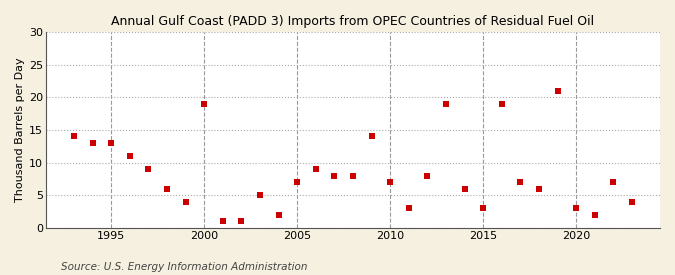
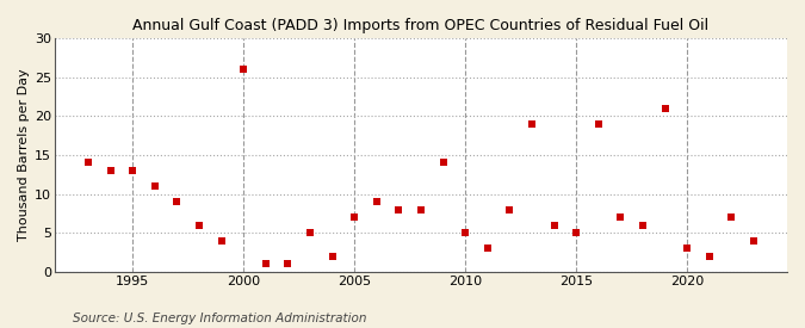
2000: 19 -> 26
2010: 7 -> 5
2015: 3 -> 5
